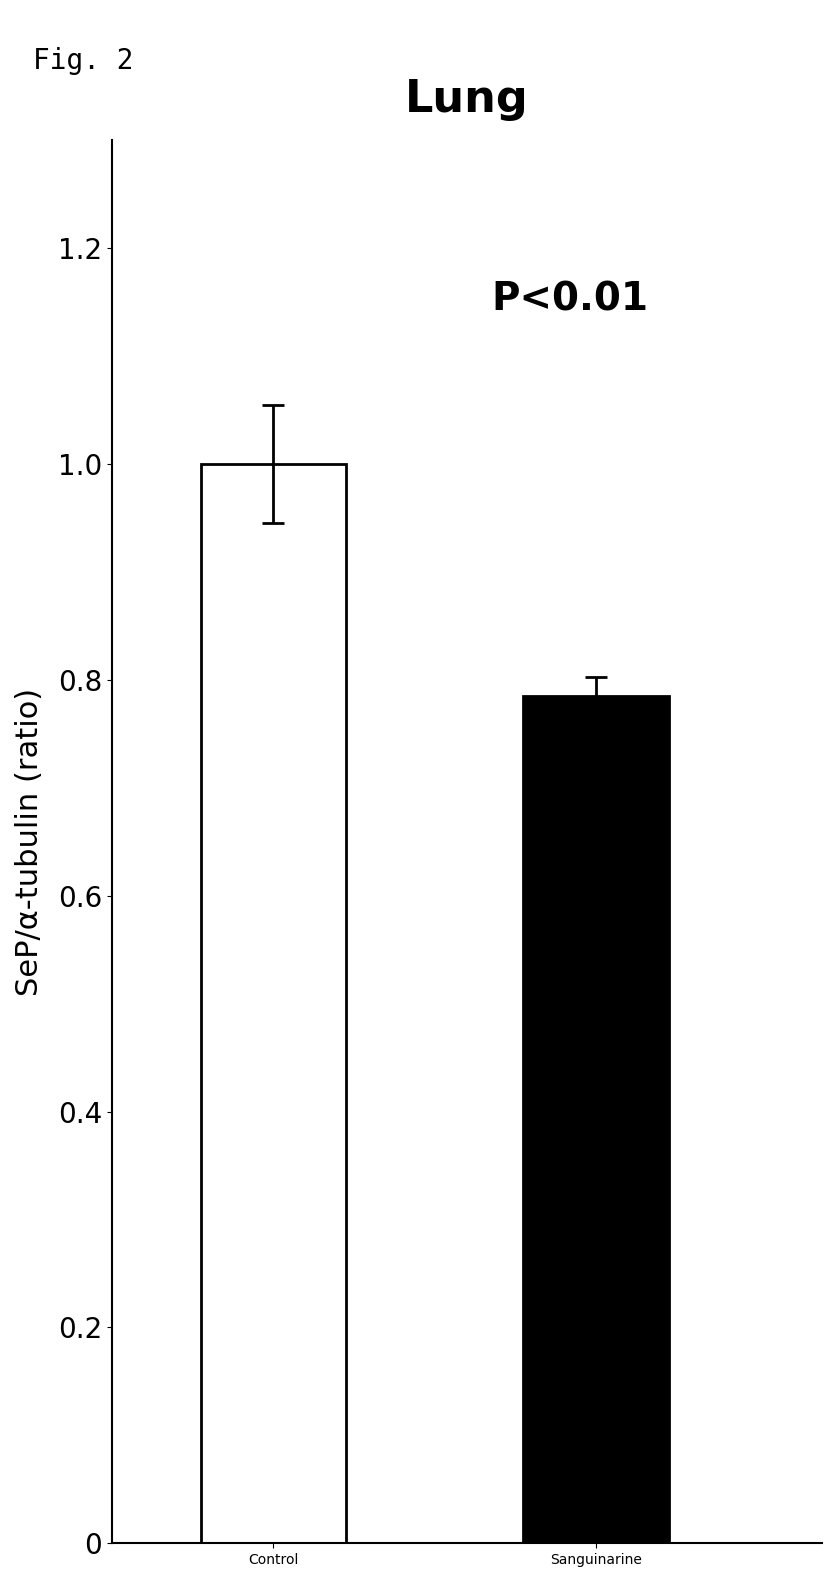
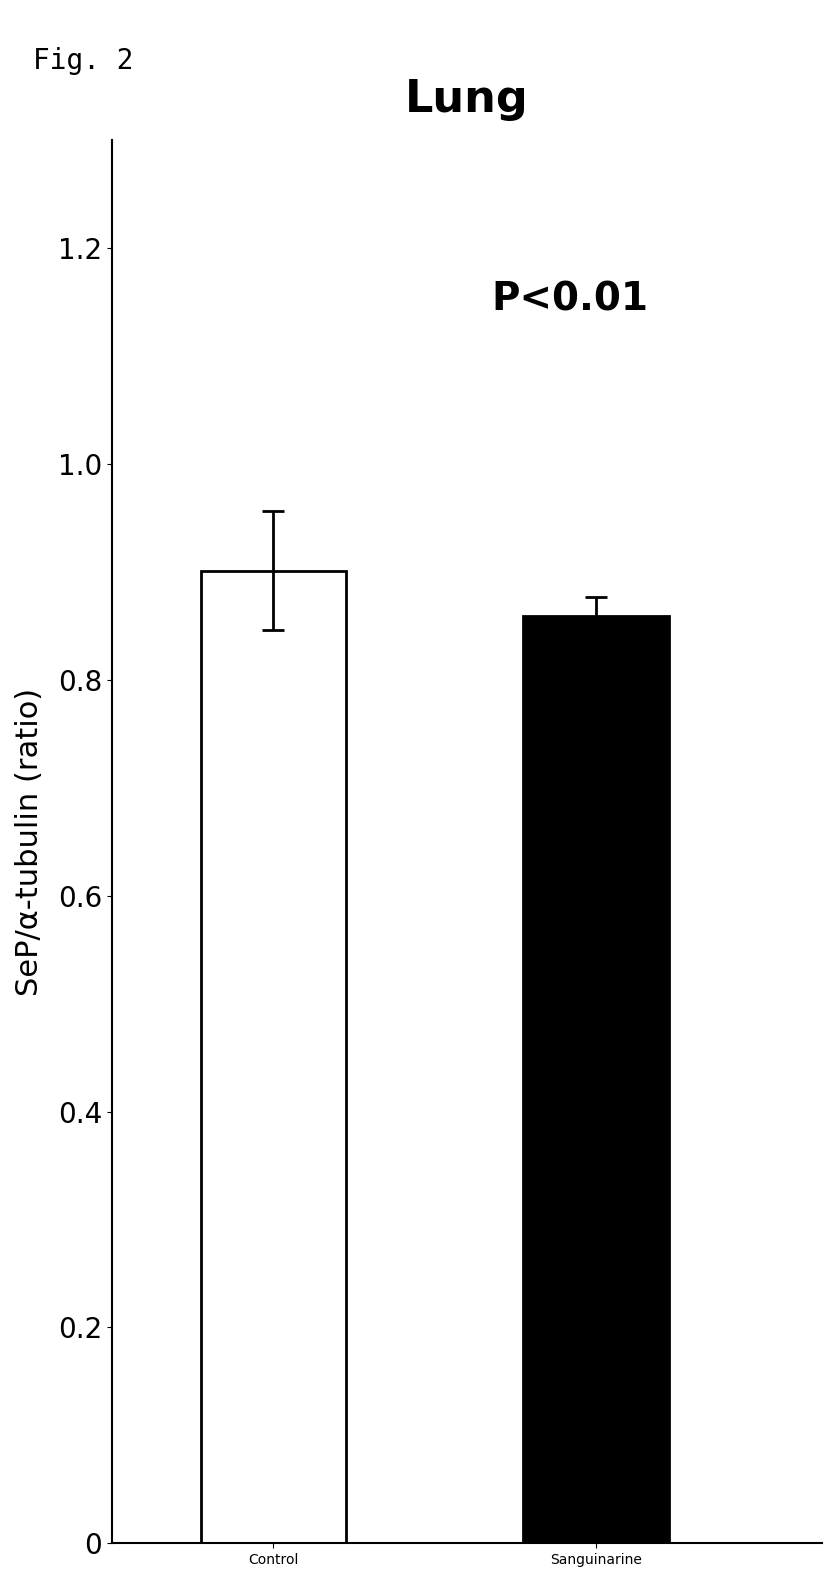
Control: 1.000 -> 0.901
Sanguinarine: 0.785 -> 0.859
